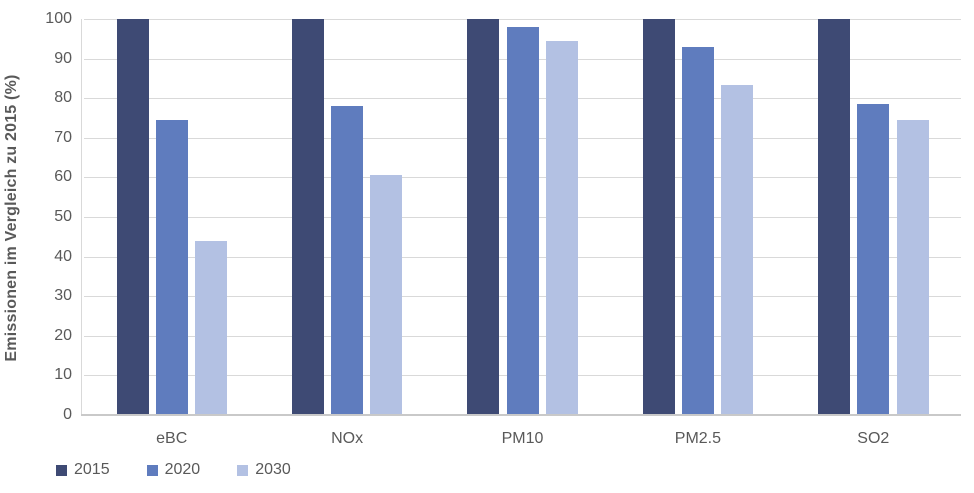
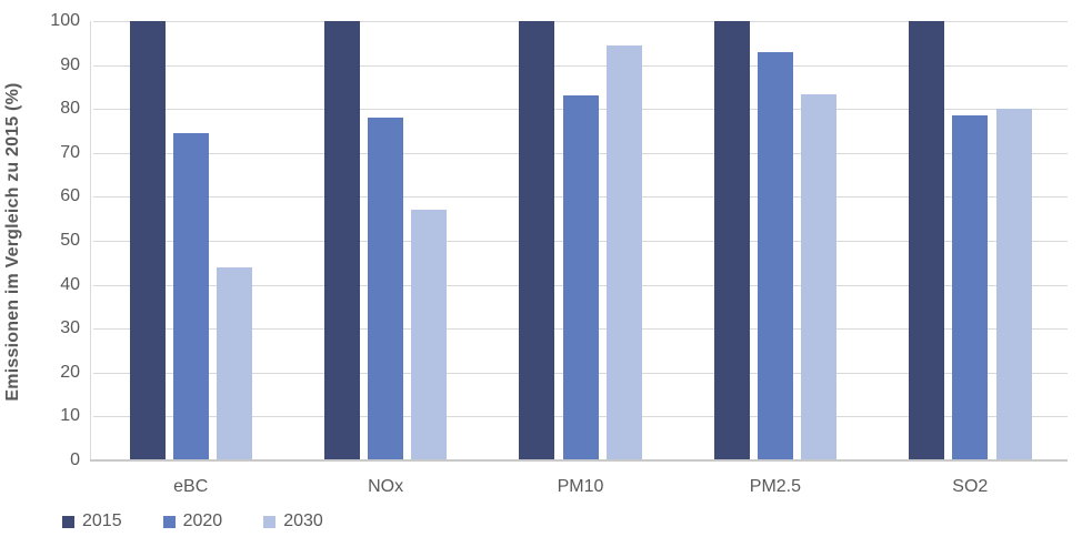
2030/NOx: 60 -> 57
2020/PM10: 98 -> 83
2030/SO2: 74 -> 80
